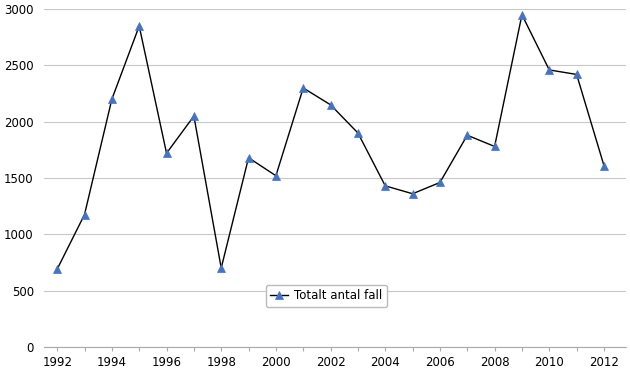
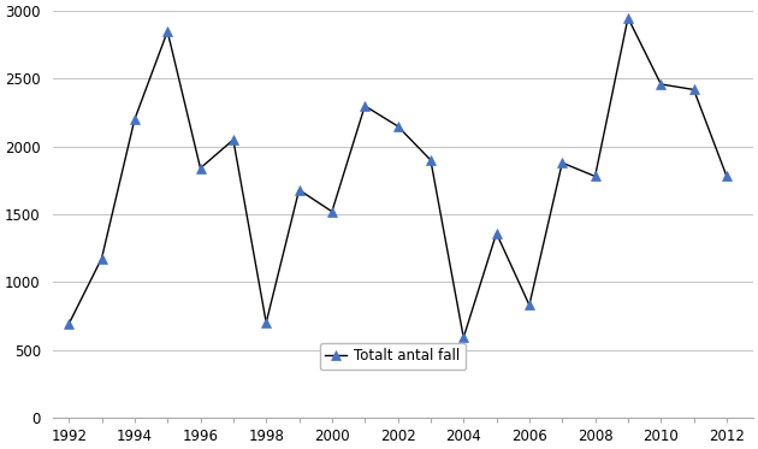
1996: 1720 -> 1840
2004: 1430 -> 590
2006: 1460 -> 830
2012: 1610 -> 1780
